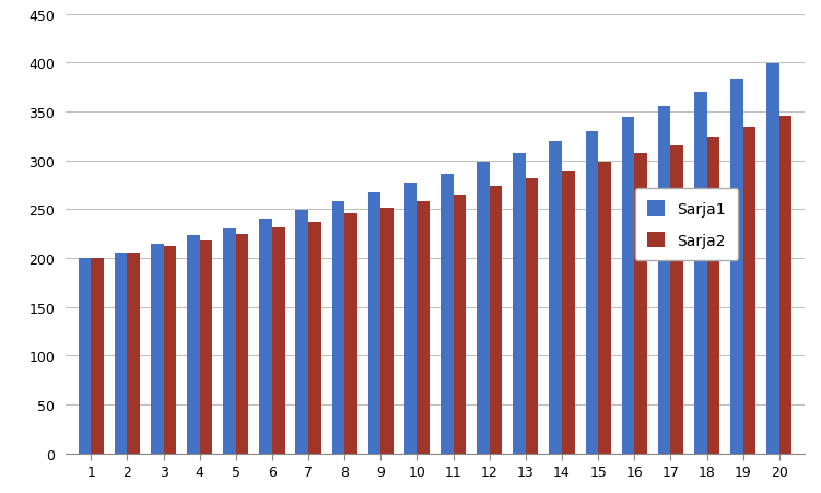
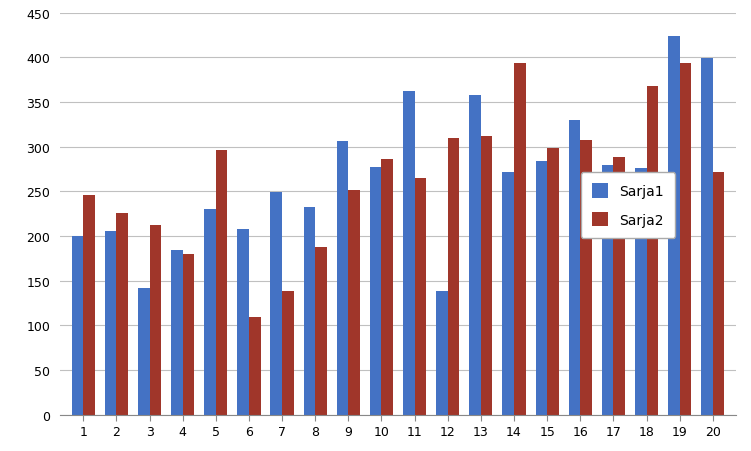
Sarja2/1: 200 -> 246
Sarja2/2: 206 -> 226
Sarja1/3: 215 -> 142
Sarja1/4: 223 -> 184
Sarja2/4: 218 -> 180
Sarja2/5: 225 -> 296
Sarja1/6: 240 -> 208
Sarja2/6: 231 -> 110
Sarja2/7: 237 -> 138
Sarja1/8: 258 -> 232
Sarja2/8: 246 -> 188
Sarja1/9: 267 -> 306
Sarja2/10: 258 -> 286
Sarja1/11: 286 -> 362
Sarja1/12: 298 -> 138
Sarja2/12: 274 -> 310
Sarja1/13: 308 -> 358
Sarja2/13: 282 -> 312
Sarja1/14: 320 -> 272
Sarja2/14: 290 -> 394
Sarja1/15: 330 -> 284
Sarja1/16: 344 -> 330
Sarja1/17: 356 -> 280
Sarja2/17: 315 -> 288
Sarja1/18: 370 -> 276
Sarja2/18: 324 -> 368
Sarja1/19: 384 -> 424
Sarja2/19: 334 -> 394
Sarja2/20: 345 -> 272
